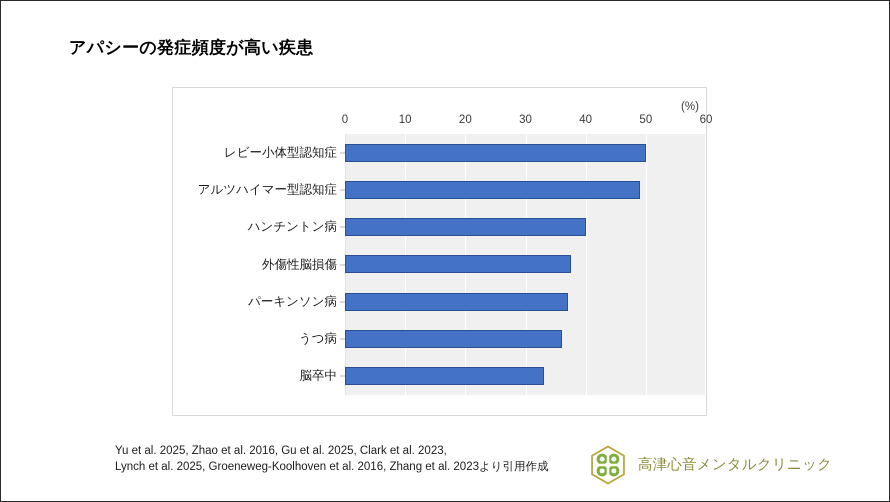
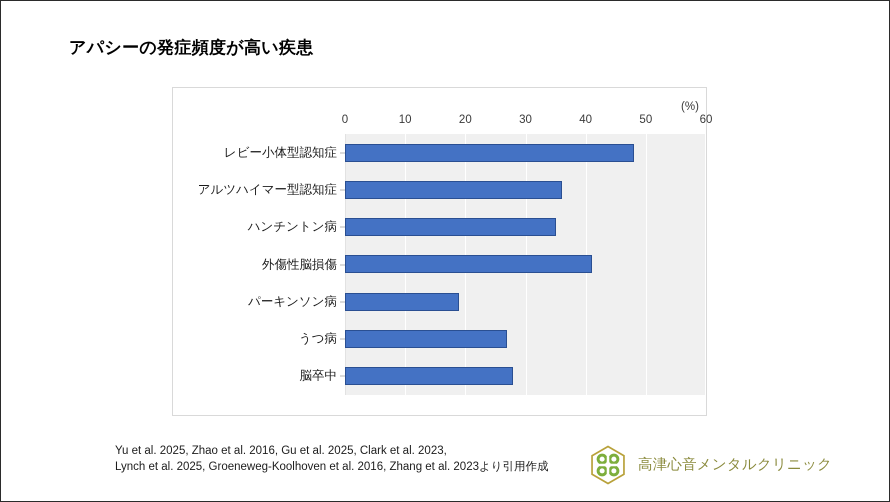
レビー小体型認知症: 50 -> 48
アルツハイマー型認知症: 49 -> 36
ハンチントン病: 40 -> 35
外傷性脳損傷: 38 -> 41
パーキンソン病: 37 -> 19
うつ病: 36 -> 27
脳卒中: 33 -> 28
